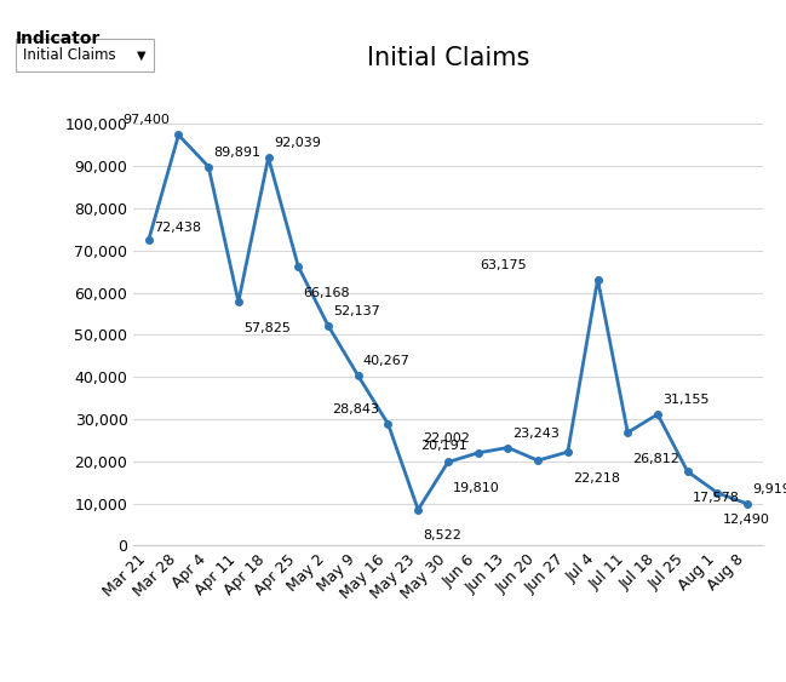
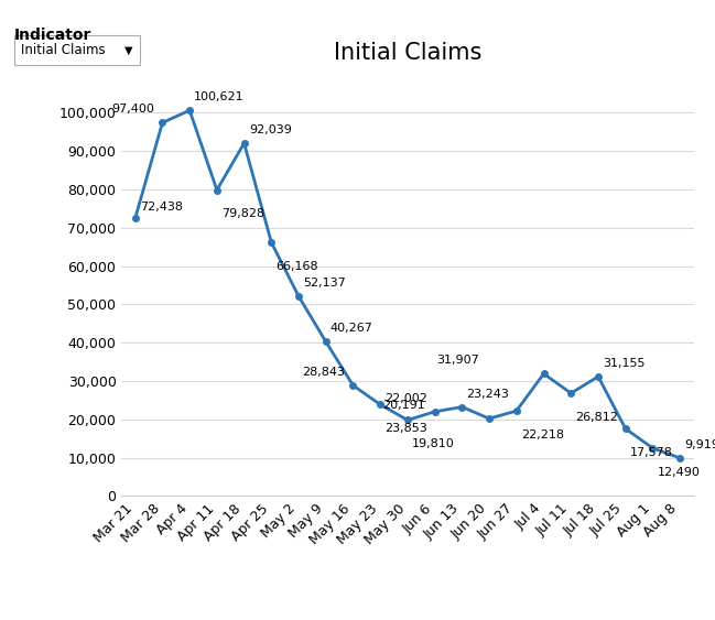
Apr 4: 89,891 -> 100,621
Apr 11: 57,825 -> 79,828
May 23: 8,522 -> 23,853
Jul 4: 63,175 -> 31,907
